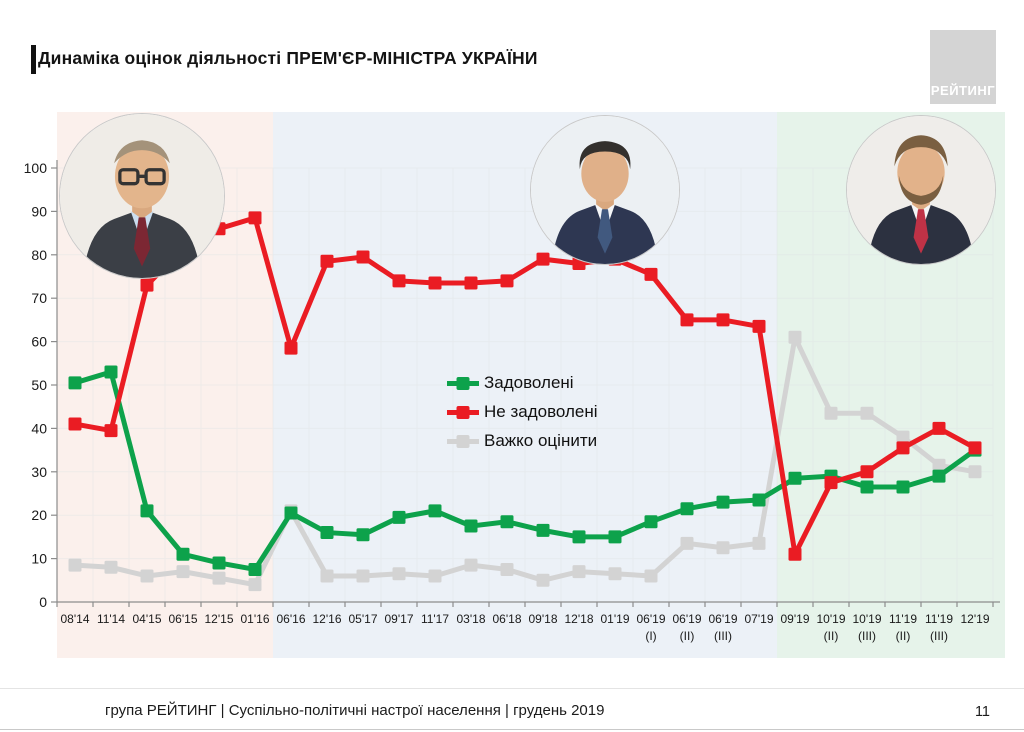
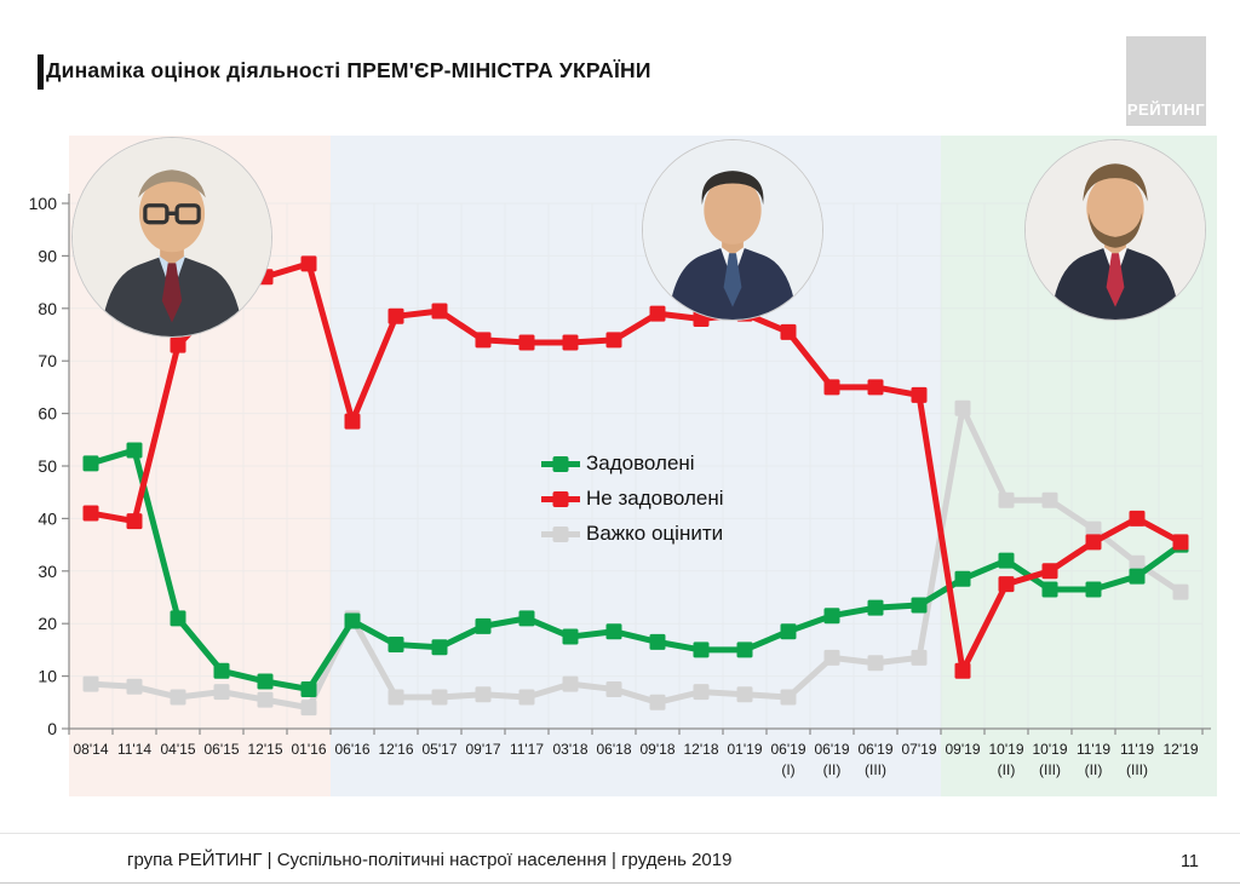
Задоволені/10'19 (II): 29 -> 32
Важко оцінити/12'19: 30 -> 26
